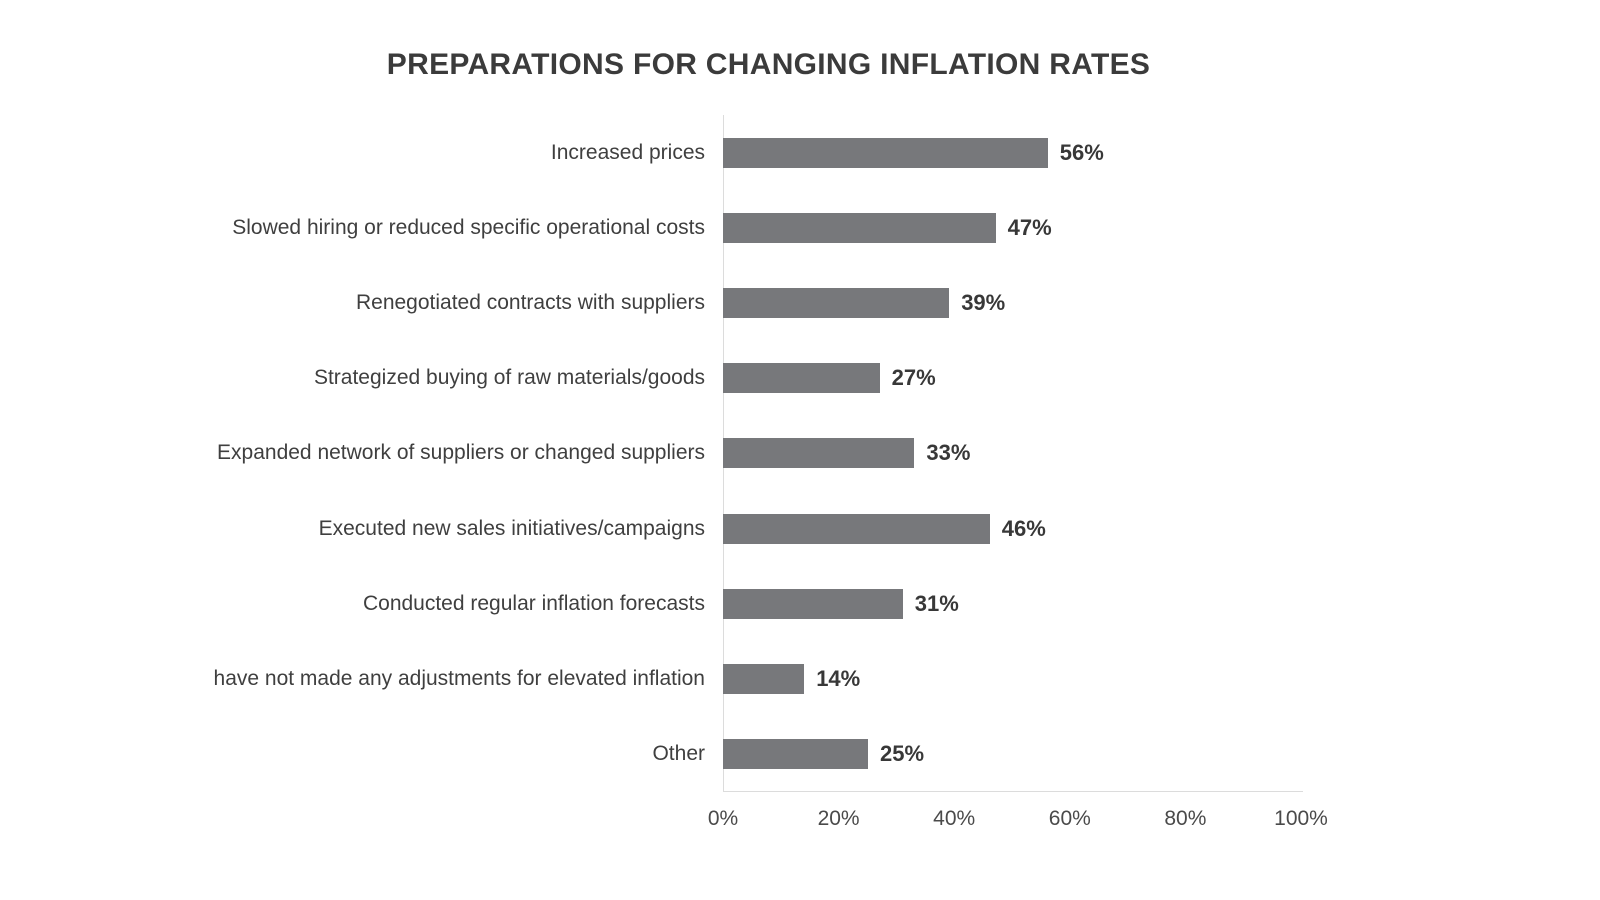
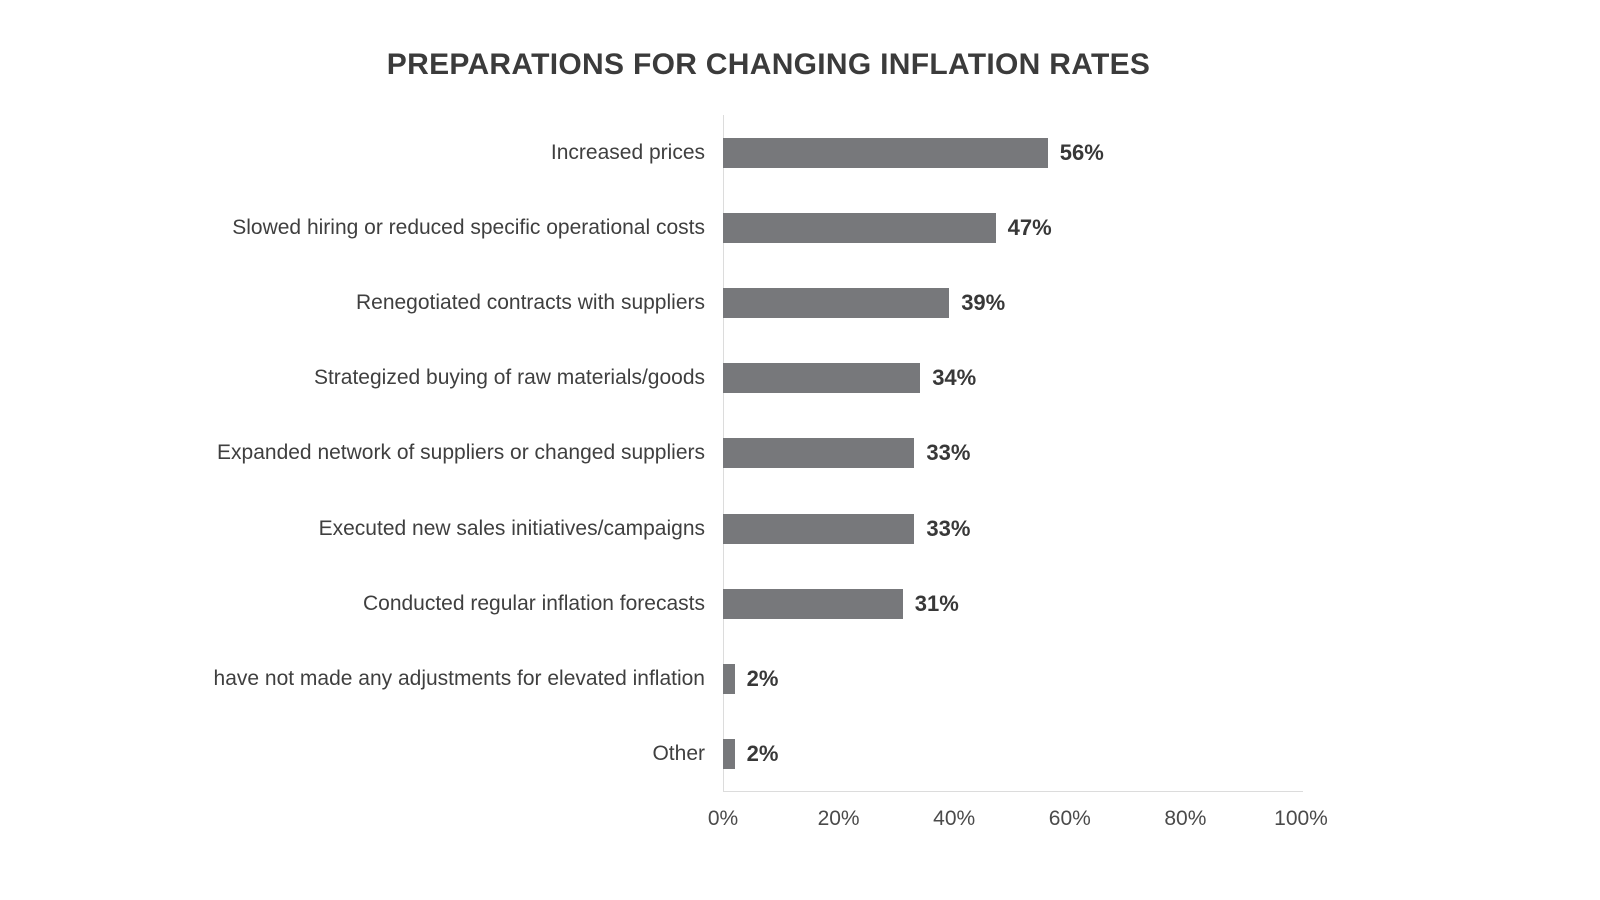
Strategized buying of raw materials/goods: 27% -> 34%
Executed new sales initiatives/campaigns: 46% -> 33%
have not made any adjustments for elevated inflation: 14% -> 2%
Other: 25% -> 2%
